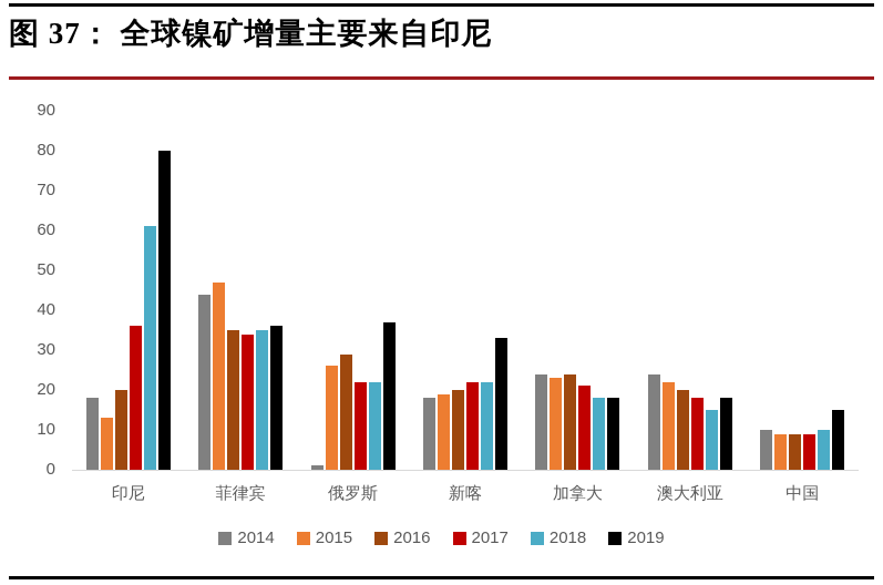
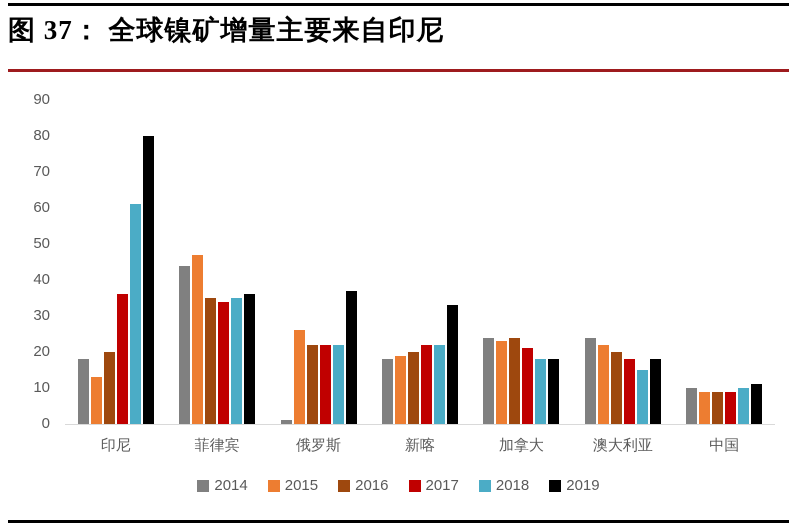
2016/俄罗斯: 29 -> 22
2019/中国: 15 -> 11
